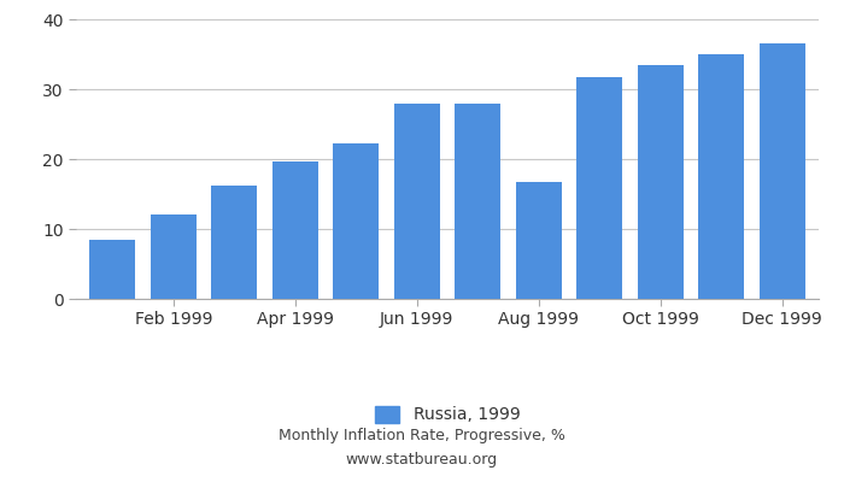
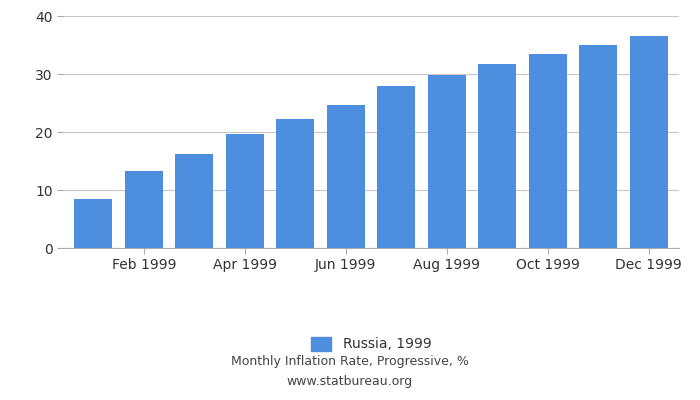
Feb 1999: 12.0 -> 13.3
Jun 1999: 28.0 -> 24.7
Aug 1999: 16.8 -> 29.9
